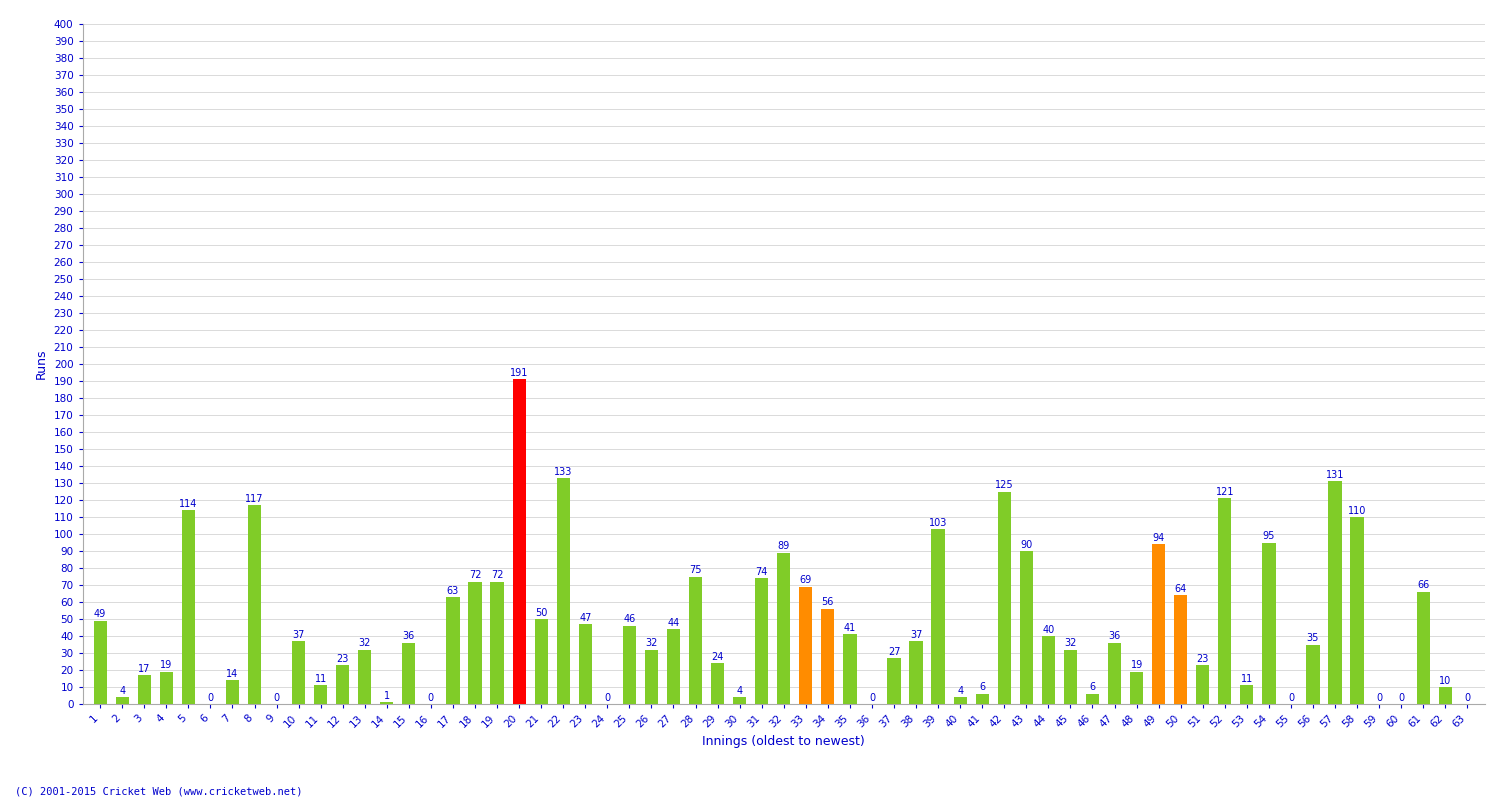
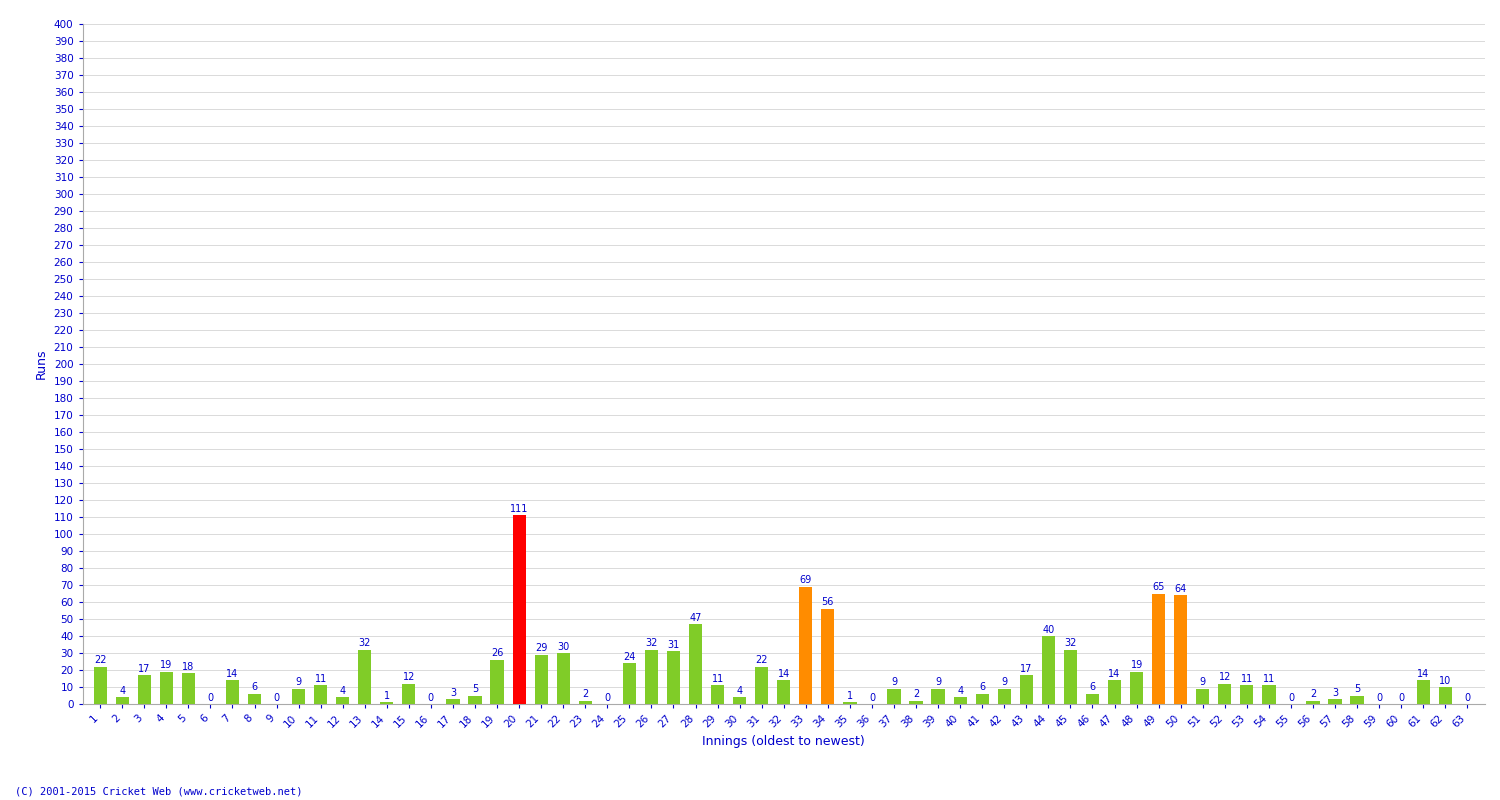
1: 49 -> 22
5: 114 -> 18
8: 117 -> 6
10: 37 -> 9
12: 23 -> 4
15: 36 -> 12
17: 63 -> 3
18: 72 -> 5
19: 72 -> 26
20: 191 -> 111
21: 50 -> 29
22: 133 -> 30
23: 47 -> 2
25: 46 -> 24
27: 44 -> 31
28: 75 -> 47
29: 24 -> 11
31: 74 -> 22
32: 89 -> 14
35: 41 -> 1
37: 27 -> 9
38: 37 -> 2
39: 103 -> 9
42: 125 -> 9
43: 90 -> 17
47: 36 -> 14
49: 94 -> 65
51: 23 -> 9
52: 121 -> 12
54: 95 -> 11
56: 35 -> 2
57: 131 -> 3
58: 110 -> 5
61: 66 -> 14
